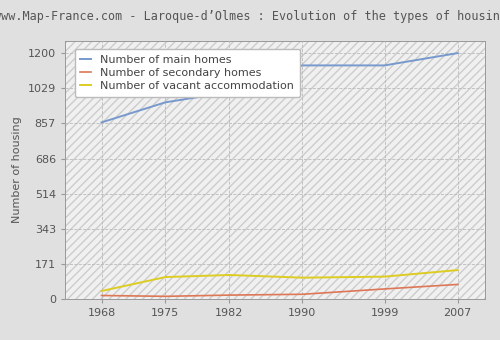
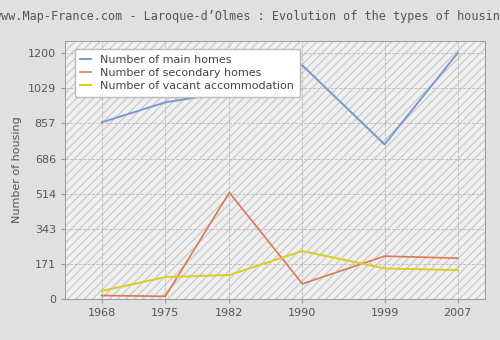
Number of secondary homes/1982: 20 -> 520
Number of secondary homes/1990: 24 -> 75
Number of vacant accommodation/1990: 105 -> 235
Number of main homes/1999: 1140 -> 755
Number of secondary homes/1999: 50 -> 210
Number of vacant accommodation/1999: 110 -> 150
Number of secondary homes/2007: 72 -> 200
